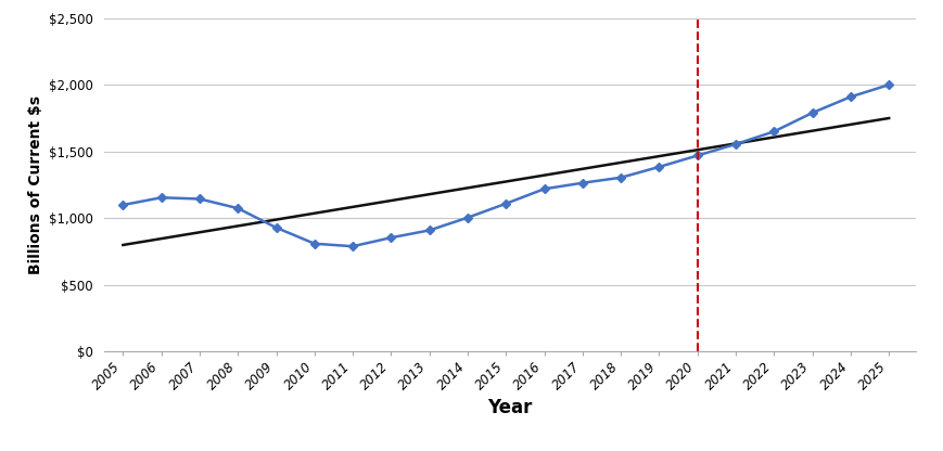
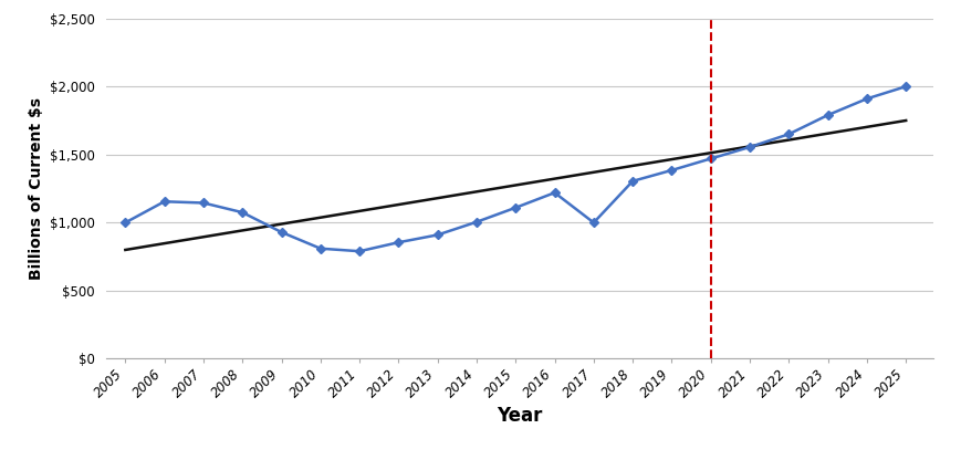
2005: $1,100 -> $1,000
2017: $1,260 -> $1,000
